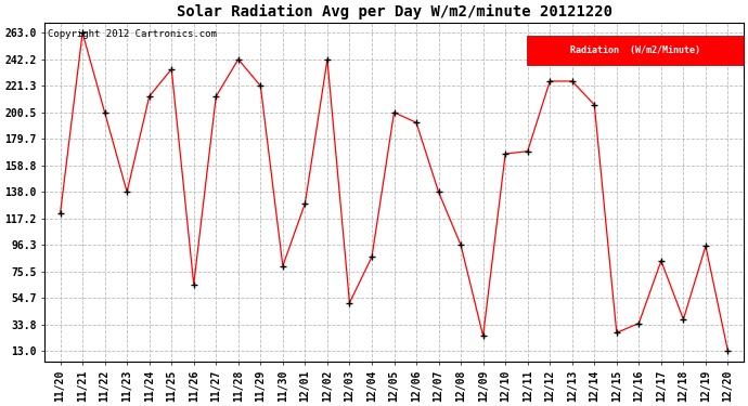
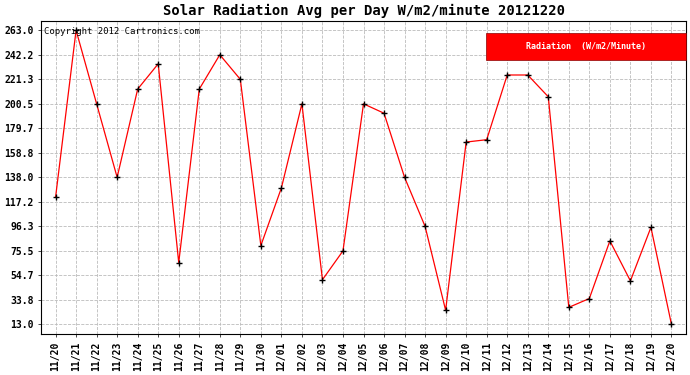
12/02: 242 -> 200
12/04: 87 -> 76
12/18: 38 -> 50
